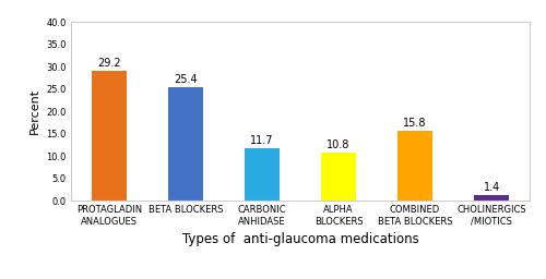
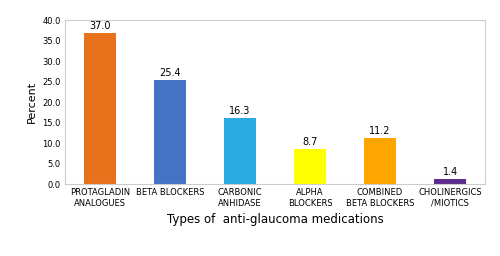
PROTAGLADIN ANALOGUES: 29.2 -> 37.0
CARBONIC ANHIDASE: 11.7 -> 16.3
ALPHA BLOCKERS: 10.8 -> 8.7
COMBINED BETA BLOCKERS: 15.8 -> 11.2
